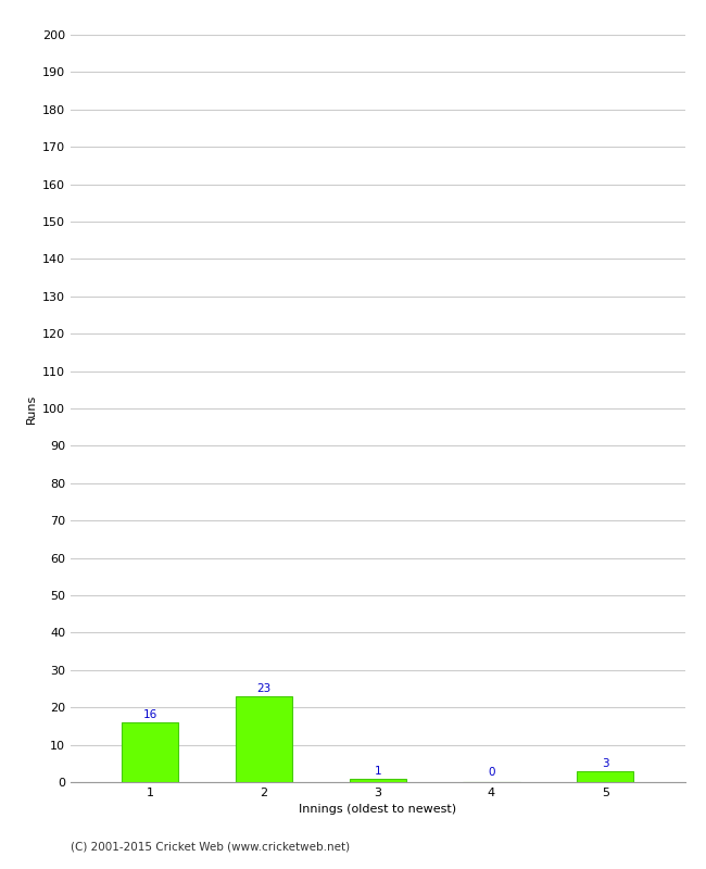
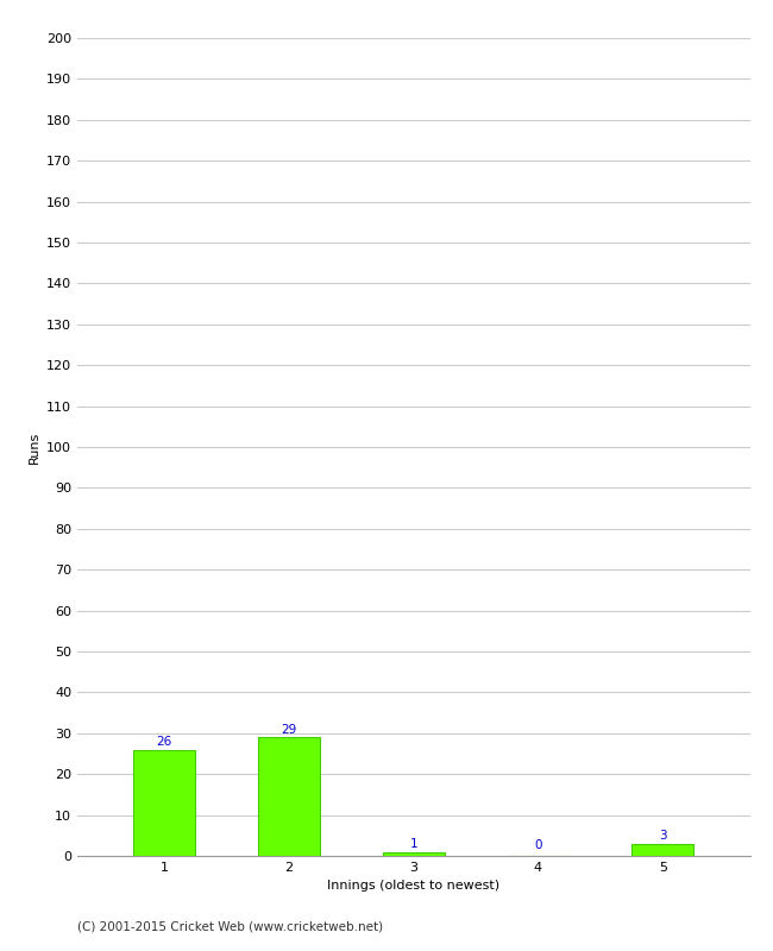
1: 16 -> 26
2: 23 -> 29
